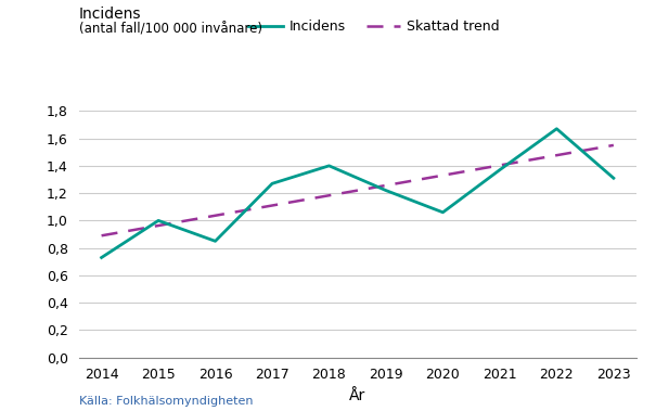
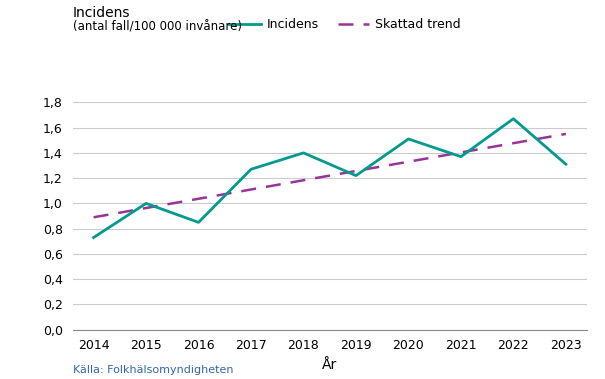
Incidens/2020: 1,06 -> 1,51
